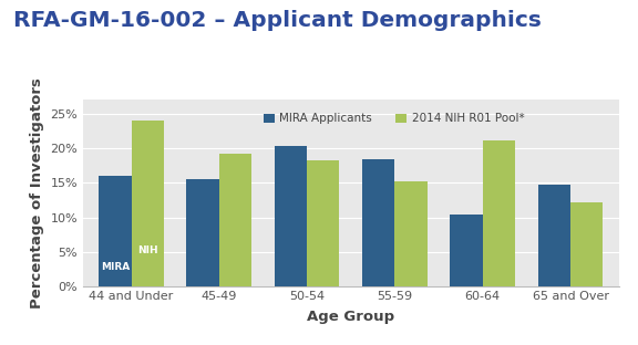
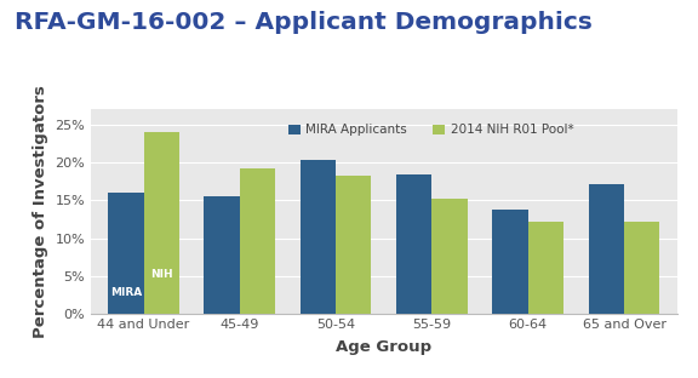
MIRA Applicants/60-64: 10.4% -> 13.7%
2014 NIH R01 Pool*/60-64: 21.2% -> 12.1%
MIRA Applicants/65 and Over: 14.8% -> 17.1%
